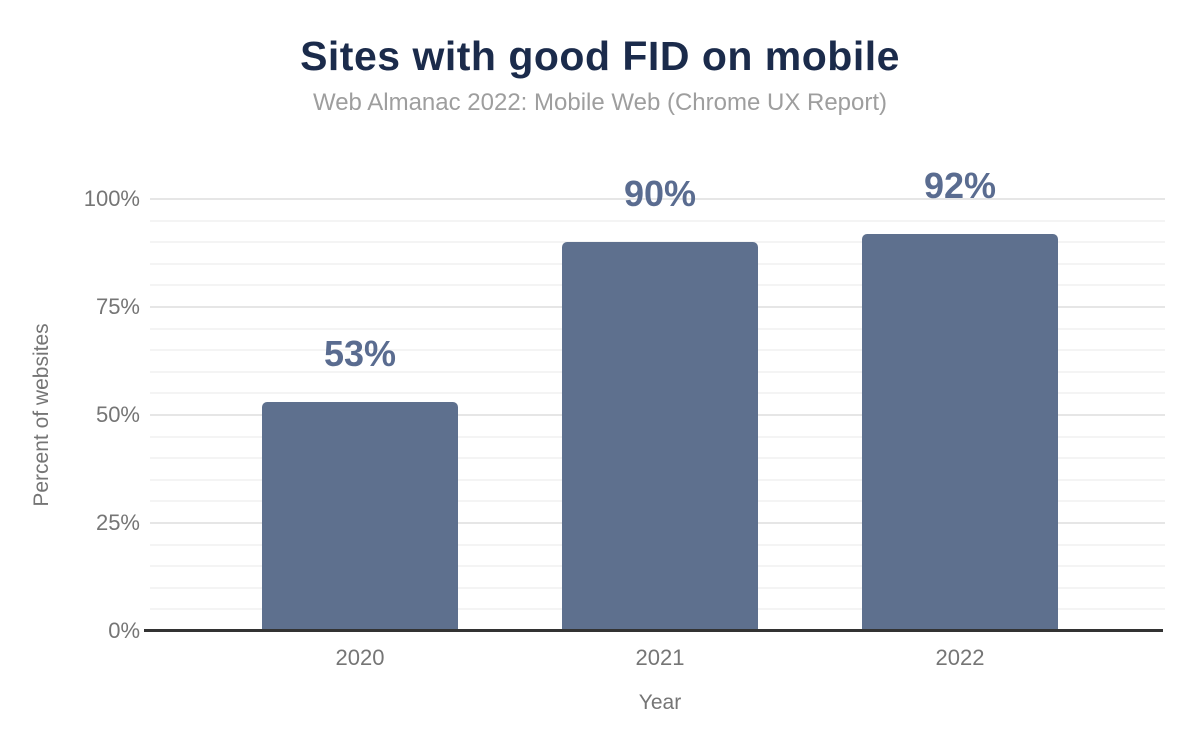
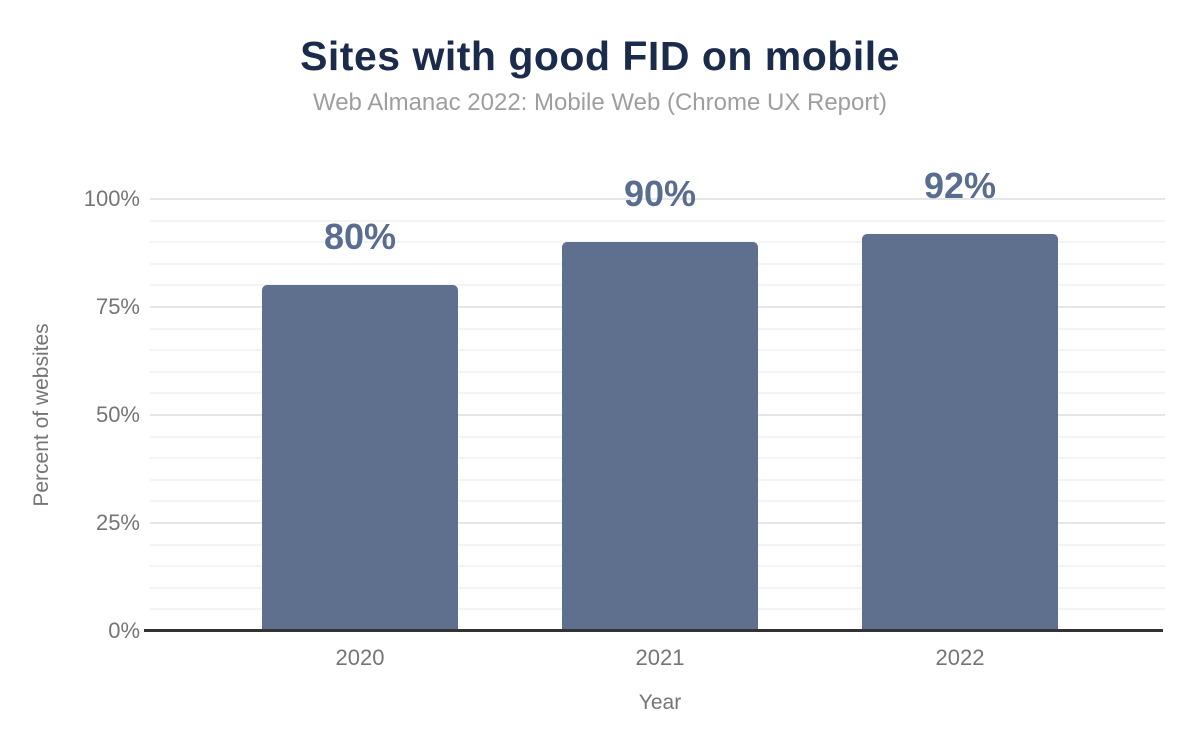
2020: 53% -> 80%
